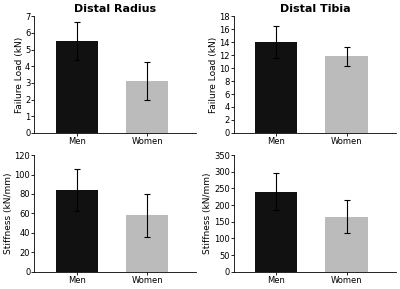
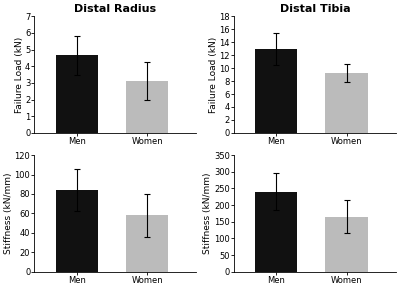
Distal Radius/Men: 5.5 -> 4.7
Distal Tibia/Men: 14.0 -> 13.0
Distal Tibia/Women: 11.8 -> 9.2
